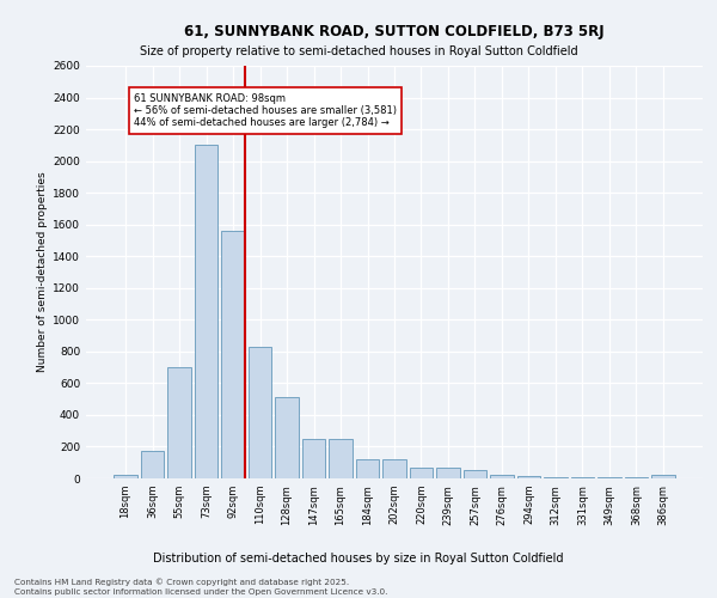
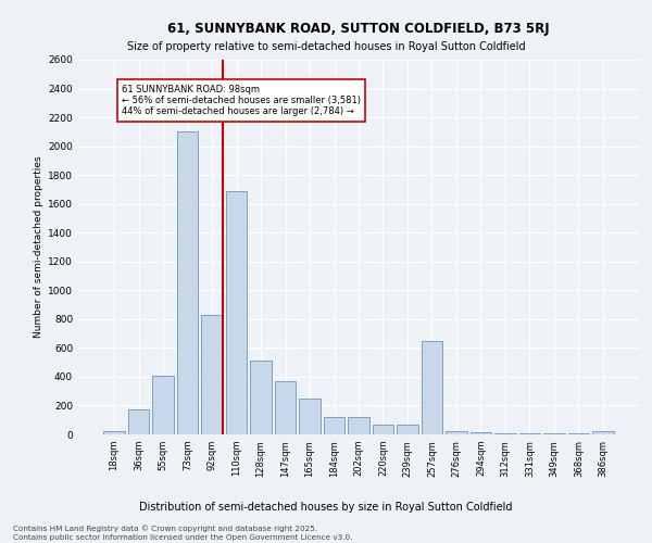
55sqm: 700 -> 410
92sqm: 1560 -> 830
110sqm: 830 -> 1690
147sqm: 250 -> 370
257sqm: 60 -> 650
